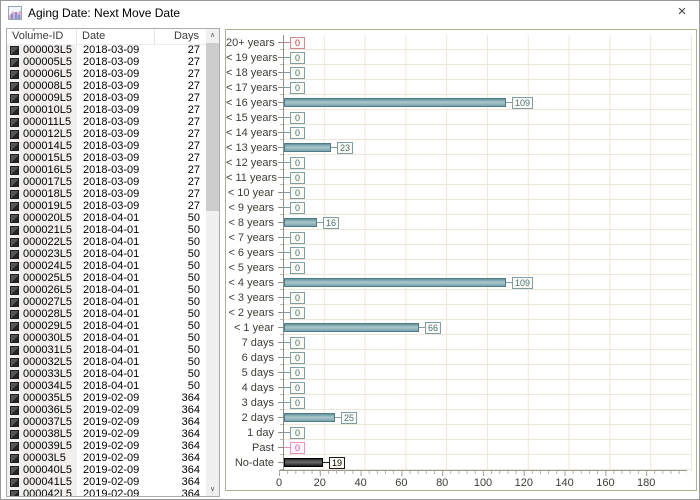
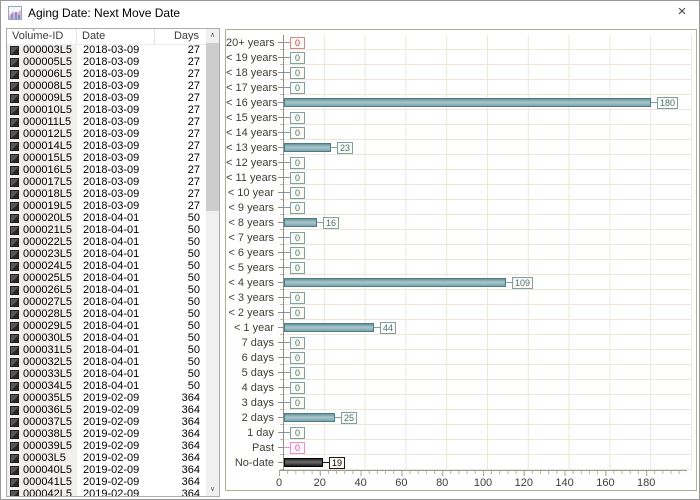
< 16 years: 109 -> 180
< 1 year: 66 -> 44
